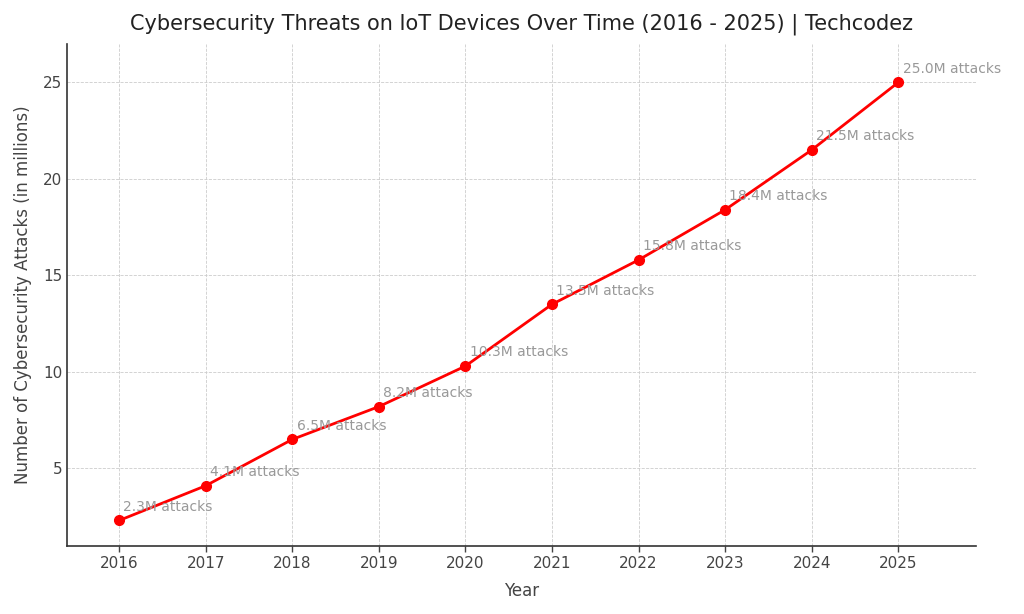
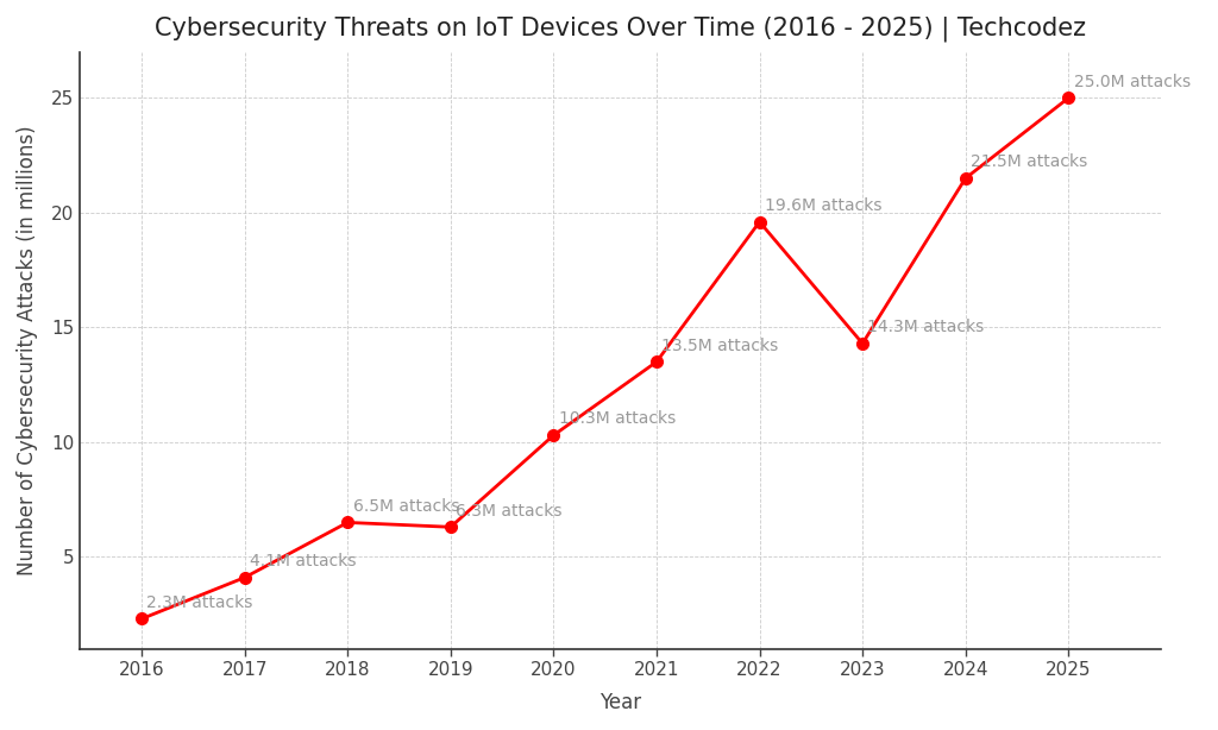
2019: 8.2M -> 6.3M
2022: 15.8M -> 19.6M
2023: 18.4M -> 14.3M
